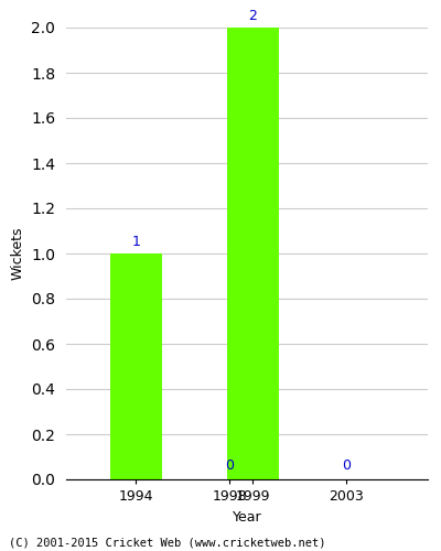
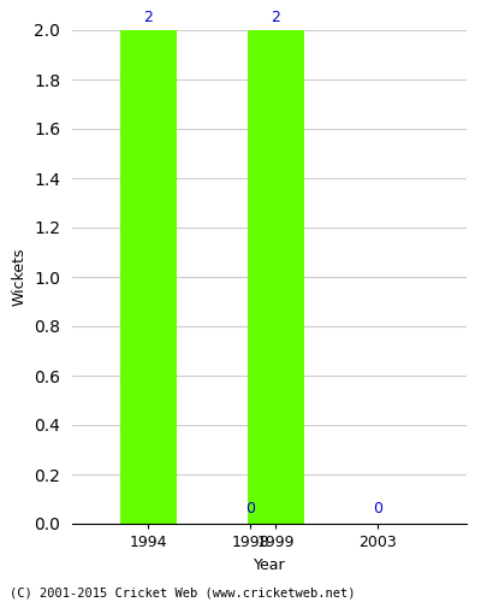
1994: 1 -> 2
